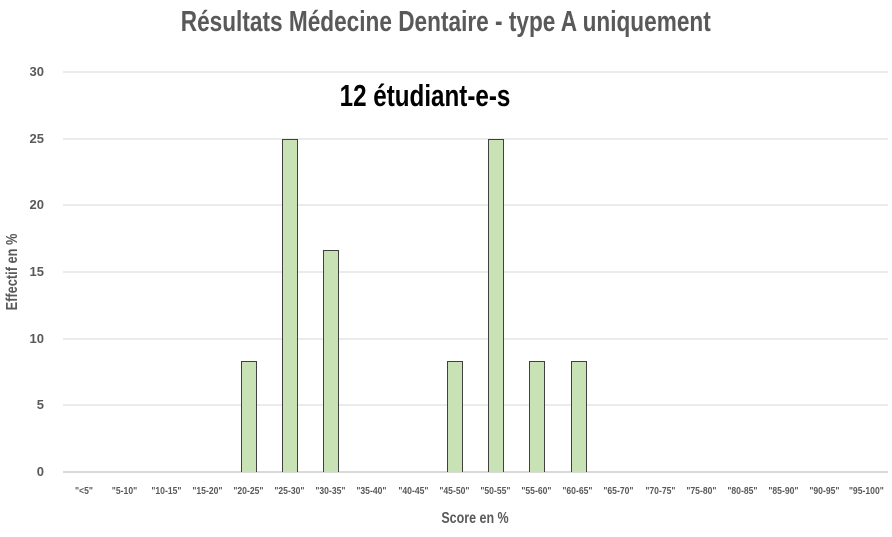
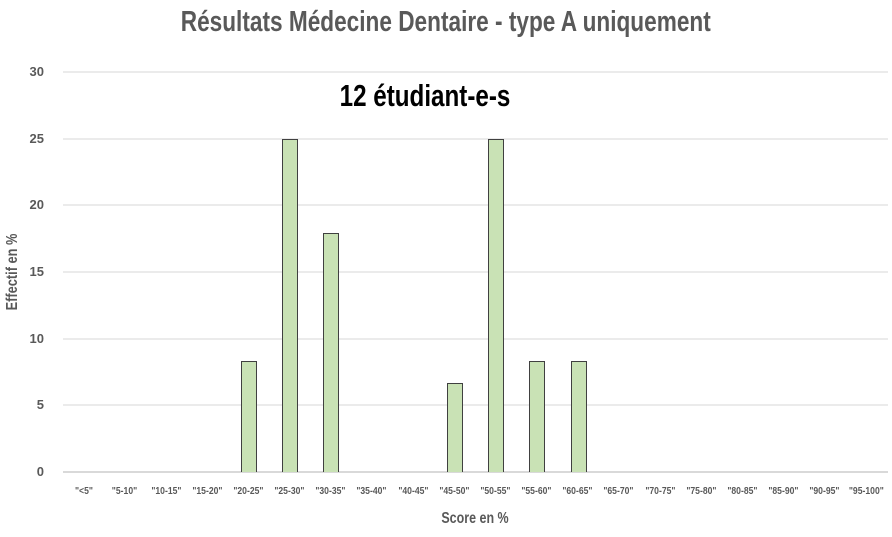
"30-35": 16.7 -> 17.9
"45-50": 8.3 -> 6.7
